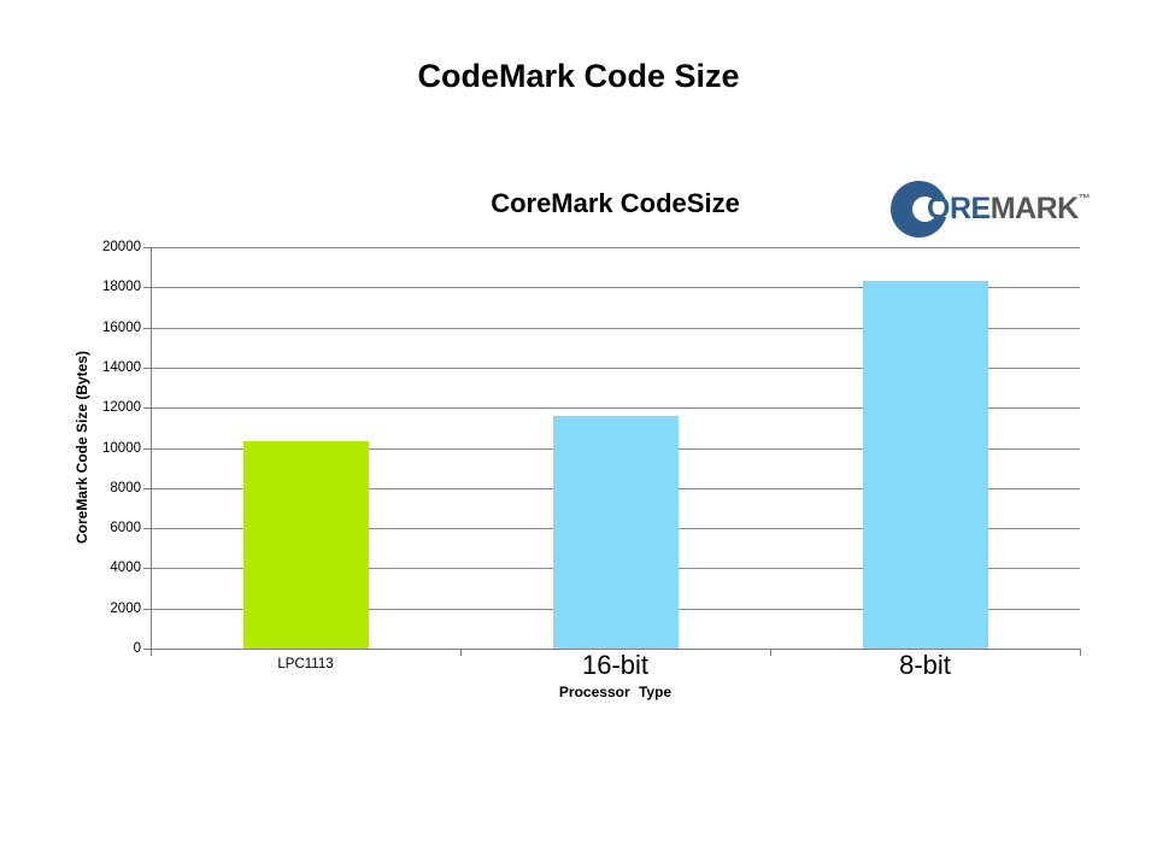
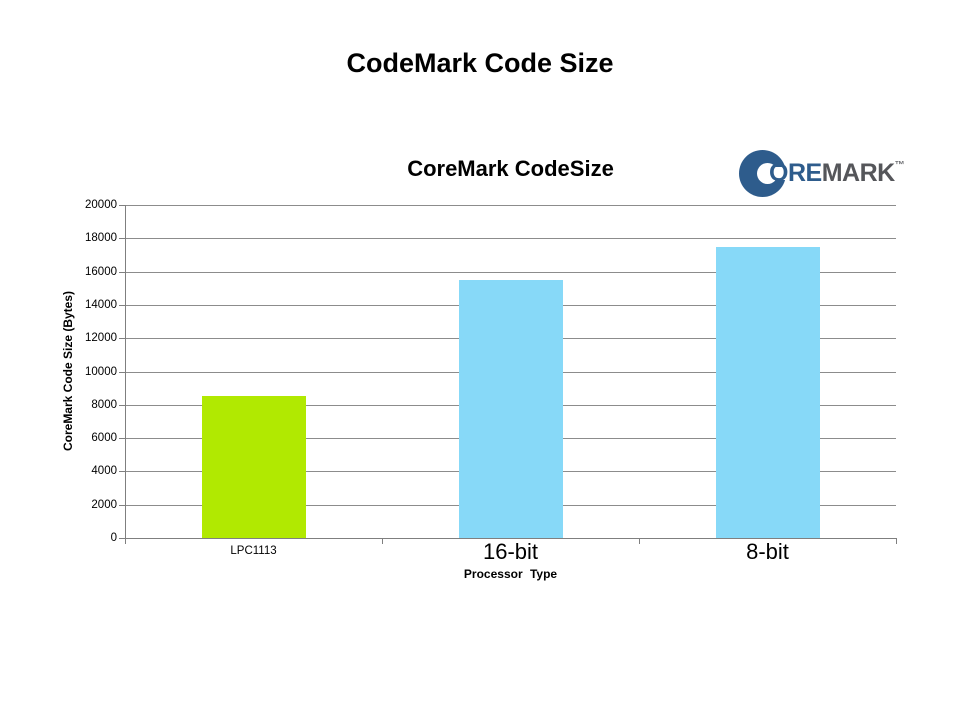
LPC1113: 10400 -> 8500
16-bit: 11600 -> 15500
8-bit: 18300 -> 17500
